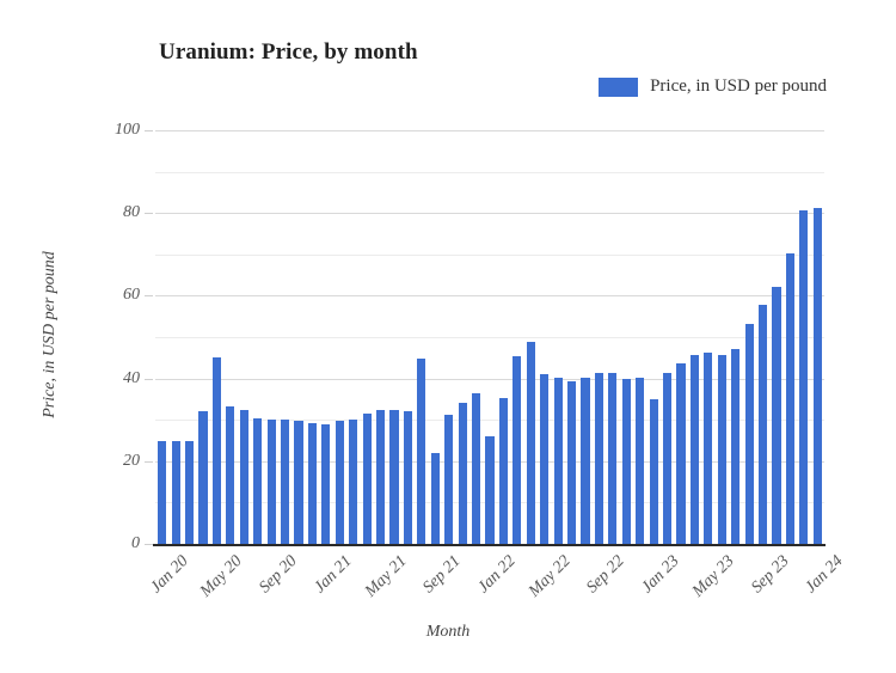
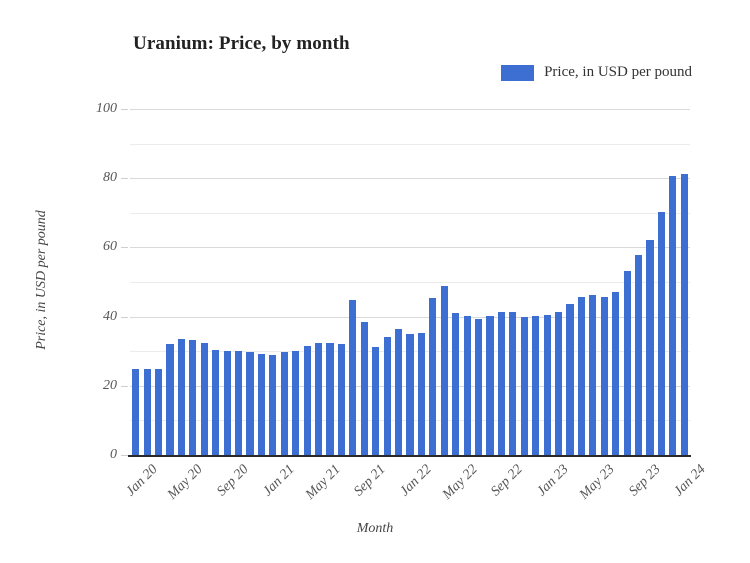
May 20: 45 -> 33
Sep 21: 22 -> 38
Jan 22: 26 -> 35
Jan 23: 35 -> 40
